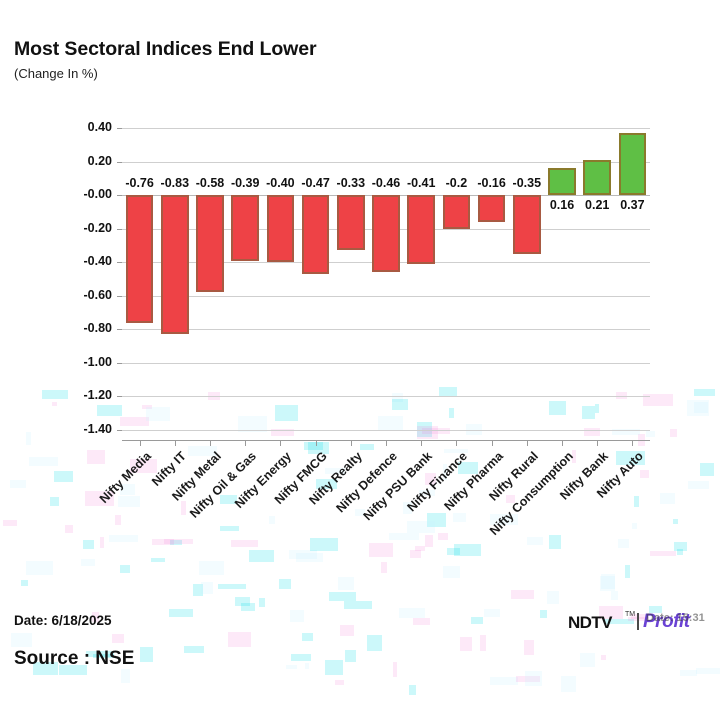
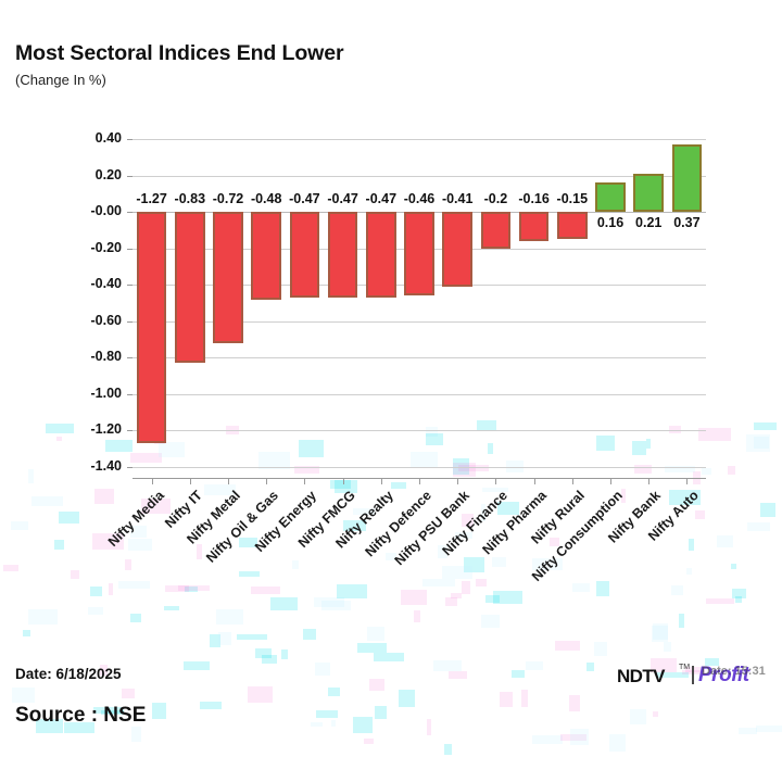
Nifty Media: -0.76 -> -1.27
Nifty Metal: -0.58 -> -0.72
Nifty Oil & Gas: -0.39 -> -0.48
Nifty Energy: -0.40 -> -0.47
Nifty Realty: -0.33 -> -0.47
Nifty Rural: -0.35 -> -0.15
